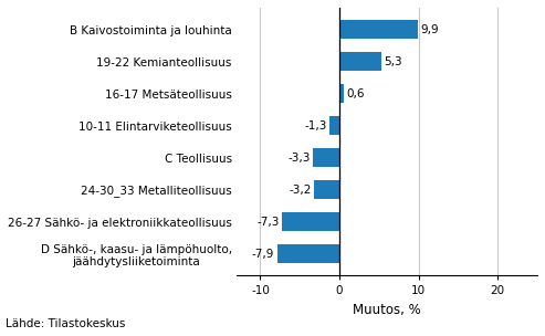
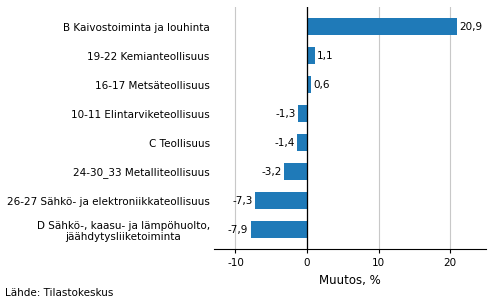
B Kaivostoiminta ja louhinta: 9,9 -> 20,9
19-22 Kemianteollisuus: 5,3 -> 1,1
C Teollisuus: -3,3 -> -1,4
